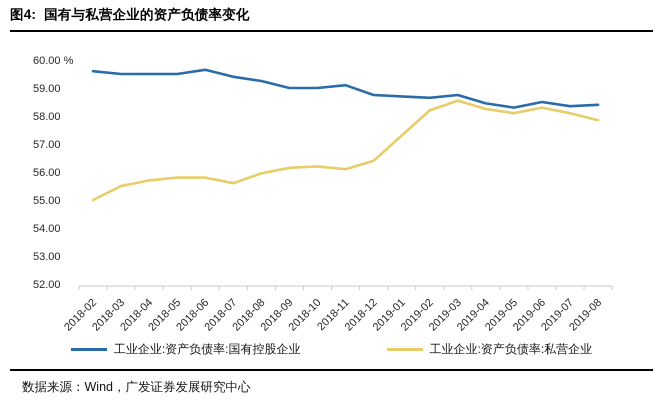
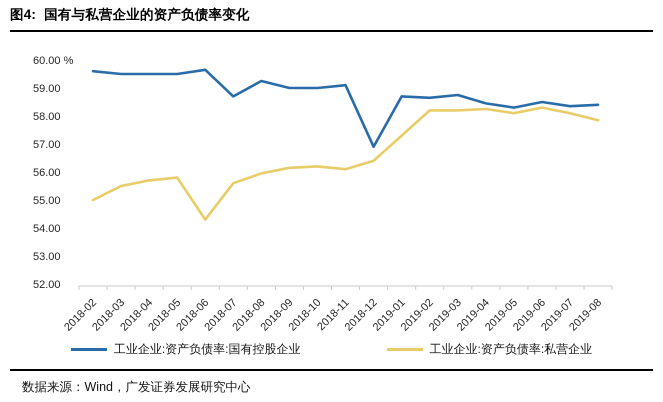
工业企业:资产负债率:私营企业/2018-06: 55.8% -> 54.3%
工业企业:资产负债率:国有控股企业/2018-07: 59.4% -> 58.7%
工业企业:资产负债率:国有控股企业/2018-12: 58.8% -> 56.9%
工业企业:资产负债率:私营企业/2019-03: 58.5% -> 58.2%
